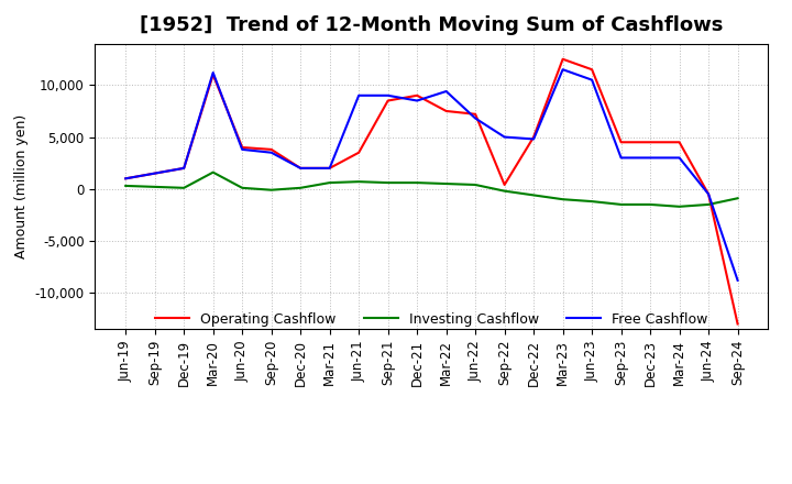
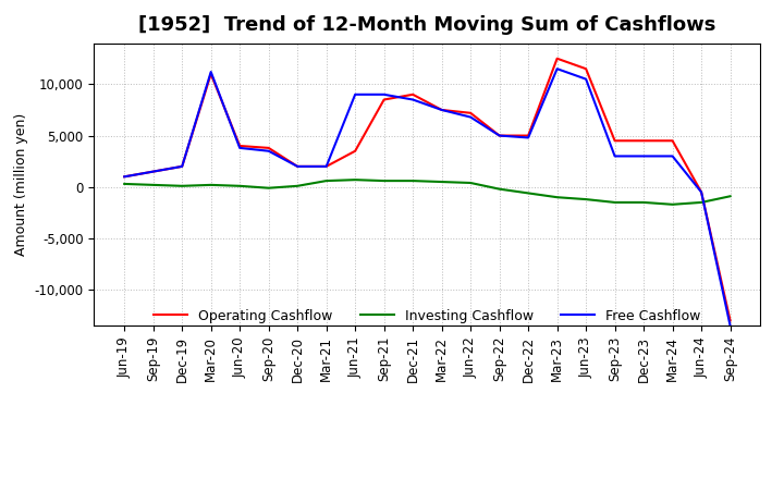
Investing Cashflow/Mar-20: 1,600 -> 200
Free Cashflow/Mar-22: 9,400 -> 7,500
Operating Cashflow/Sep-22: 400 -> 5,000
Free Cashflow/Sep-24: -8,800 -> -13,500
